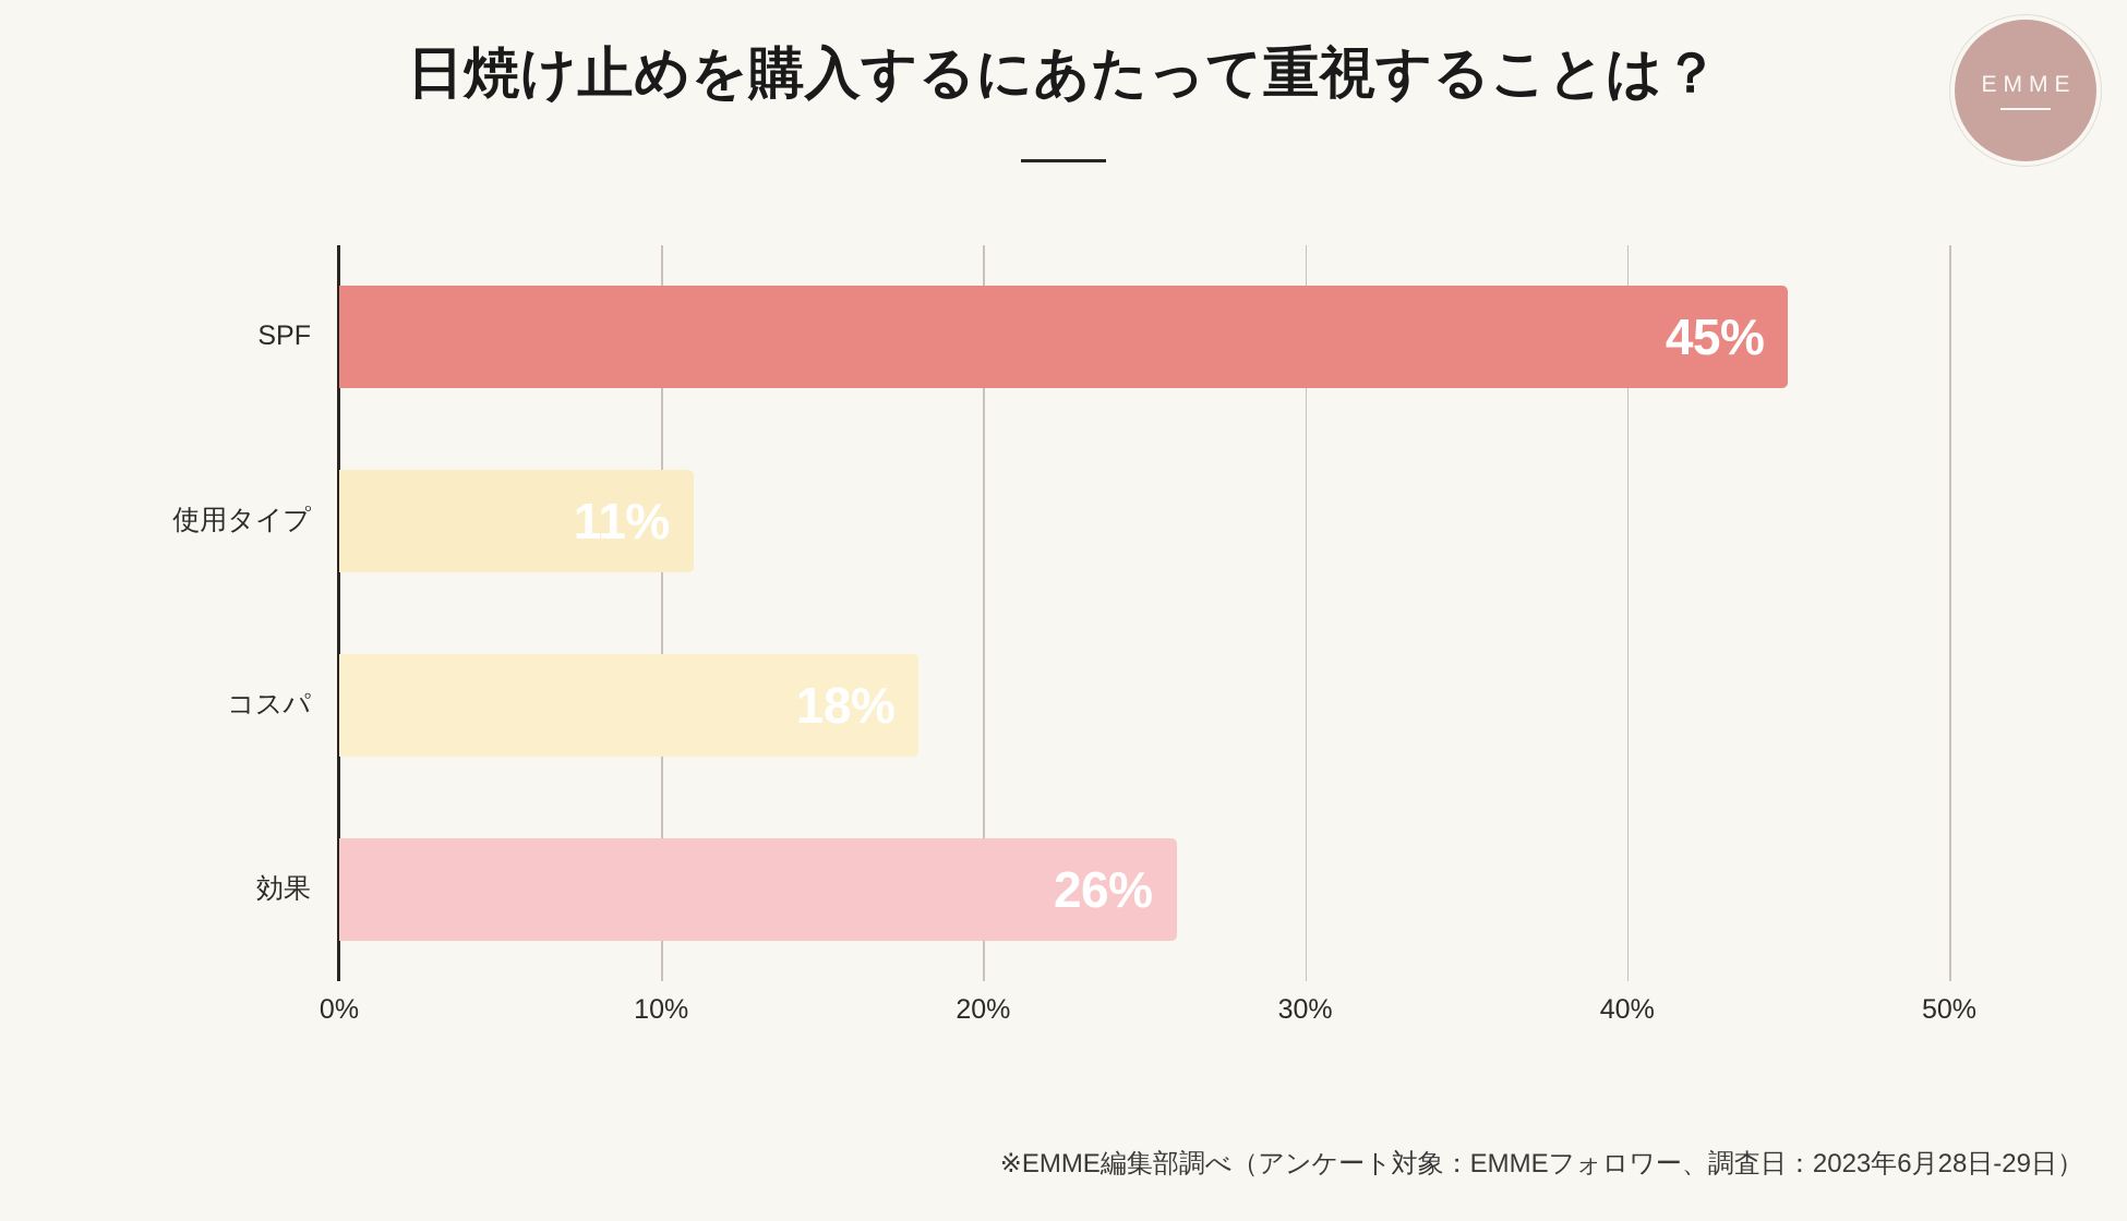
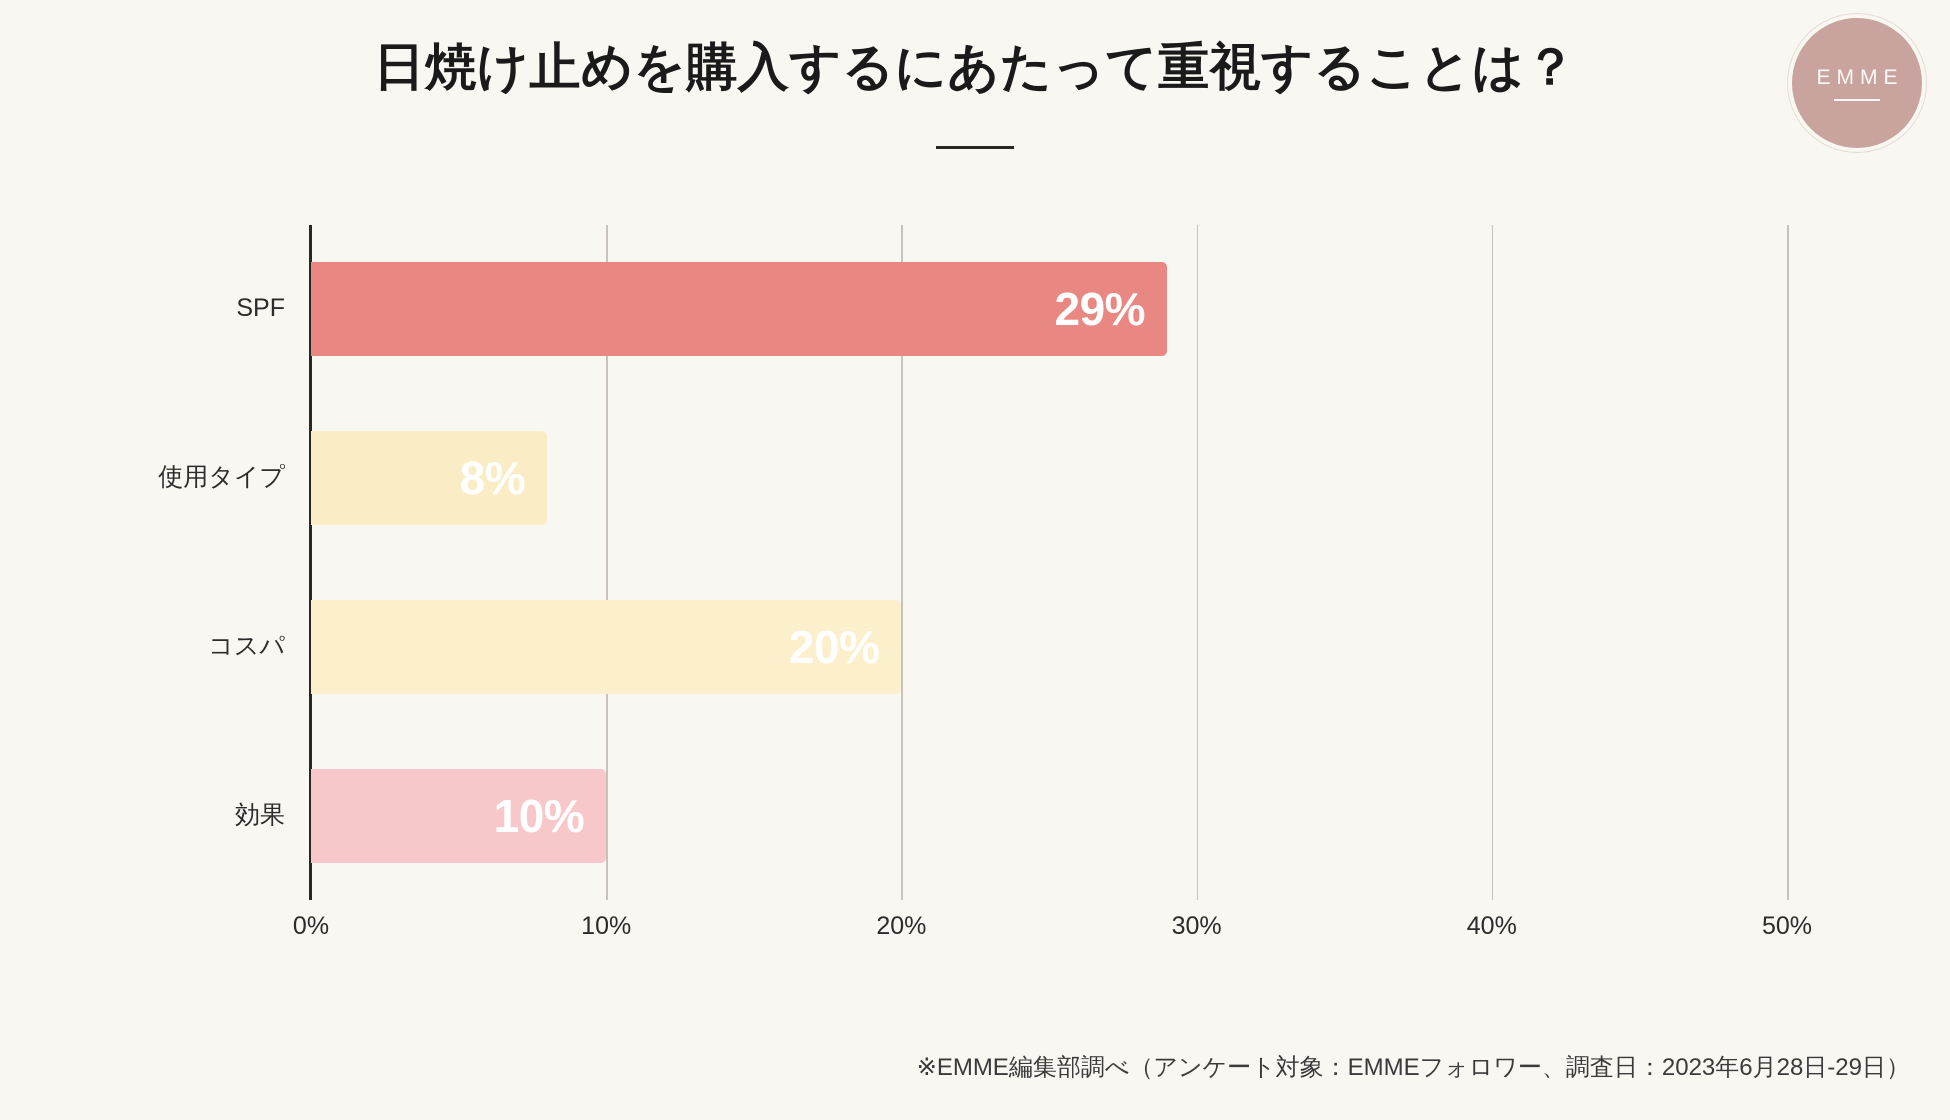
SPF: 45% -> 29%
使用タイプ: 11% -> 8%
コスパ: 18% -> 20%
効果: 26% -> 10%
